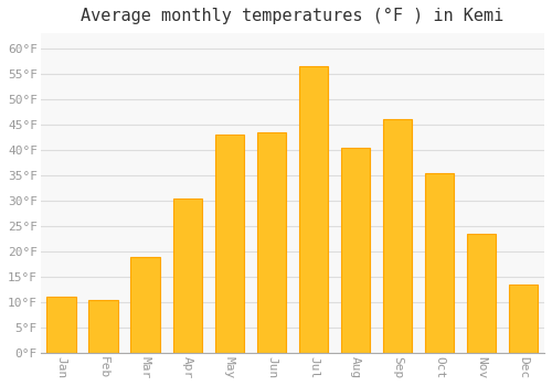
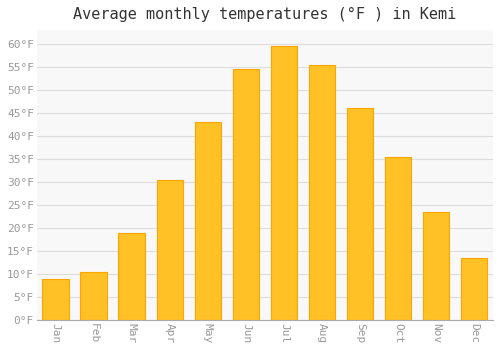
Jan: 11.0°F -> 9.0°F
Jun: 43.5°F -> 54.5°F
Jul: 56.5°F -> 59.5°F
Aug: 40.5°F -> 55.5°F
